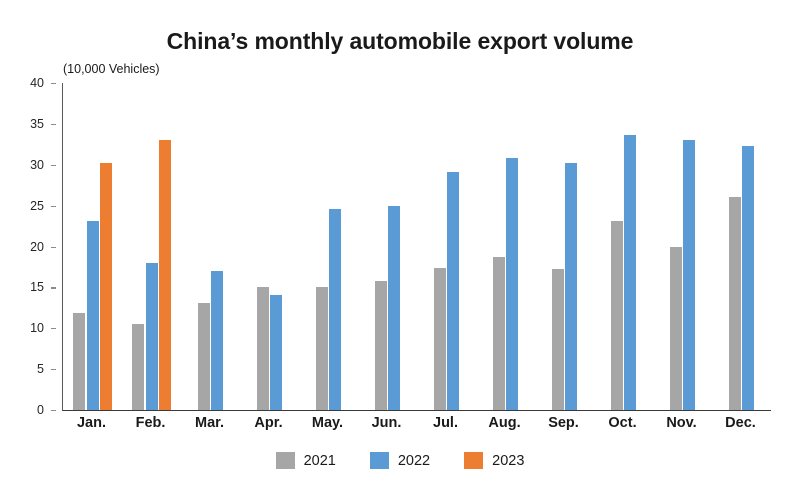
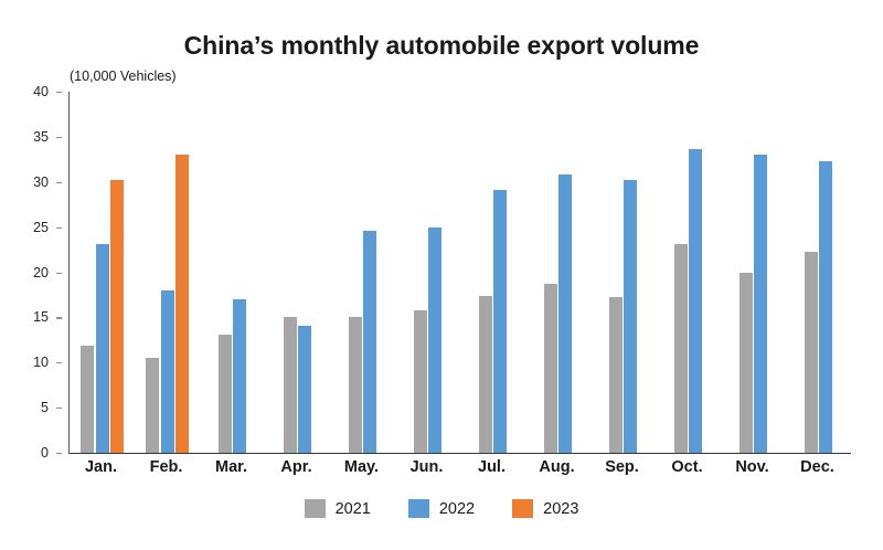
2021/Dec.: 26 -> 22
